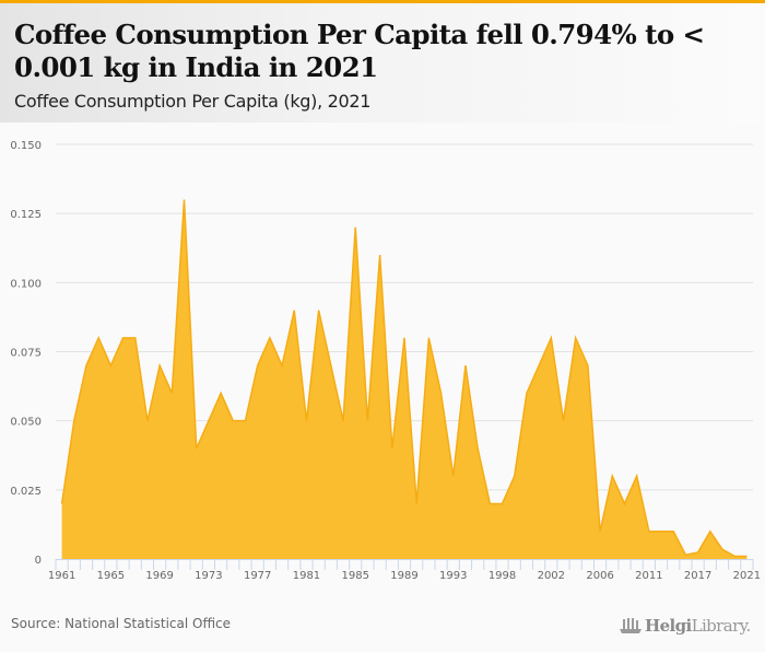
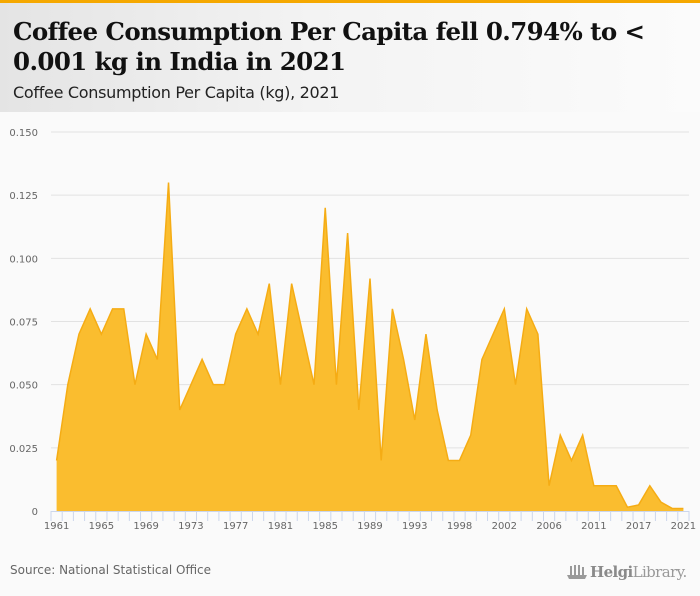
1989: 0.080 -> 0.092
1993: 0.030 -> 0.036
